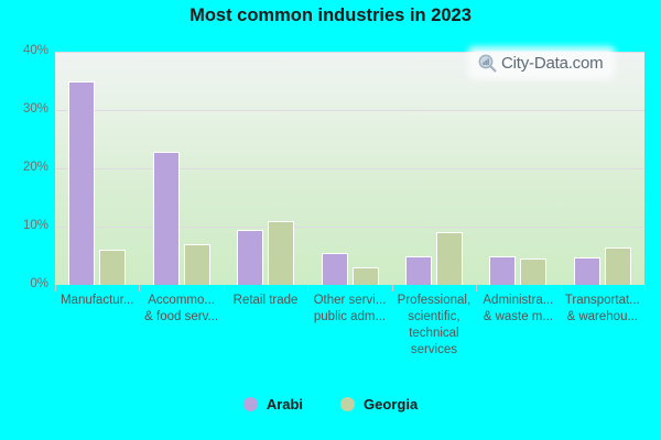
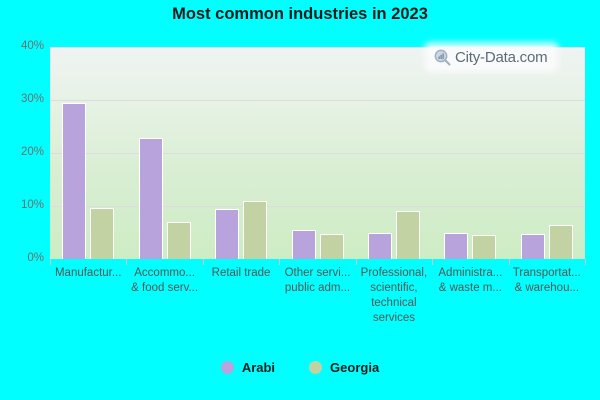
Arabi/Manufactur...: 35% -> 29%
Georgia/Manufactur...: 6% -> 10%
Georgia/Other servi... public adm...: 3% -> 5%
